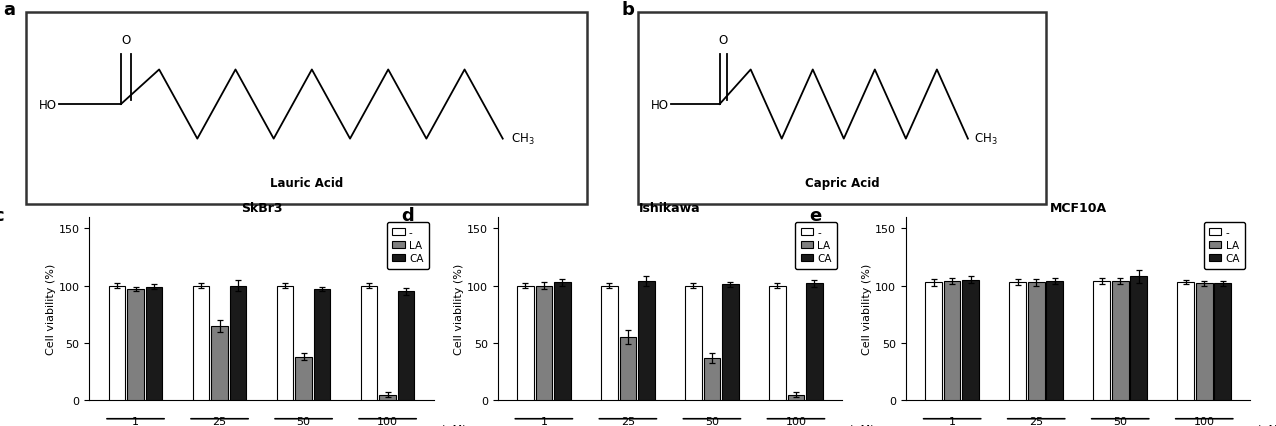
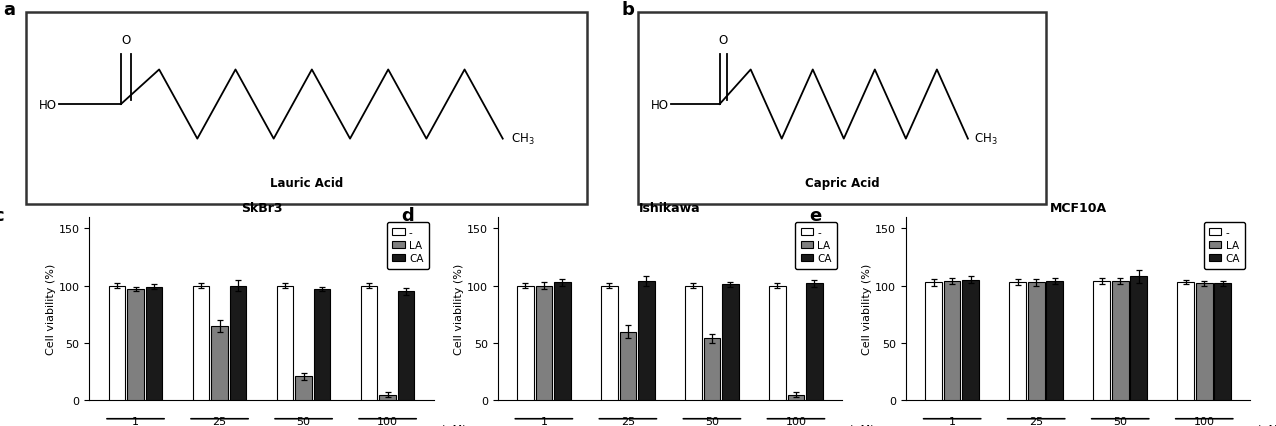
SkBr3/LA/50: 38 -> 21
Ishikawa/LA/25: 55 -> 60
Ishikawa/LA/50: 37 -> 54
